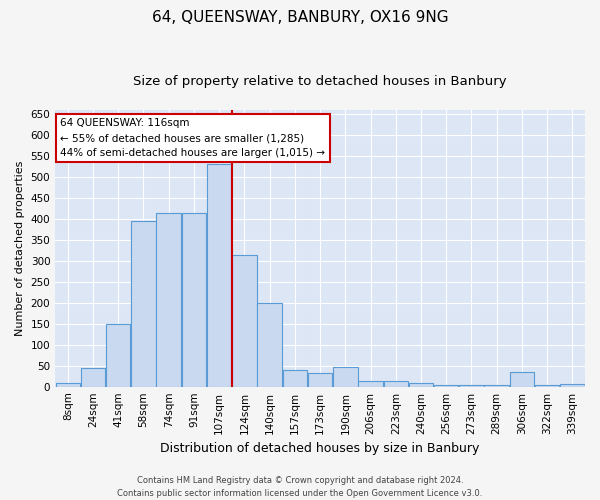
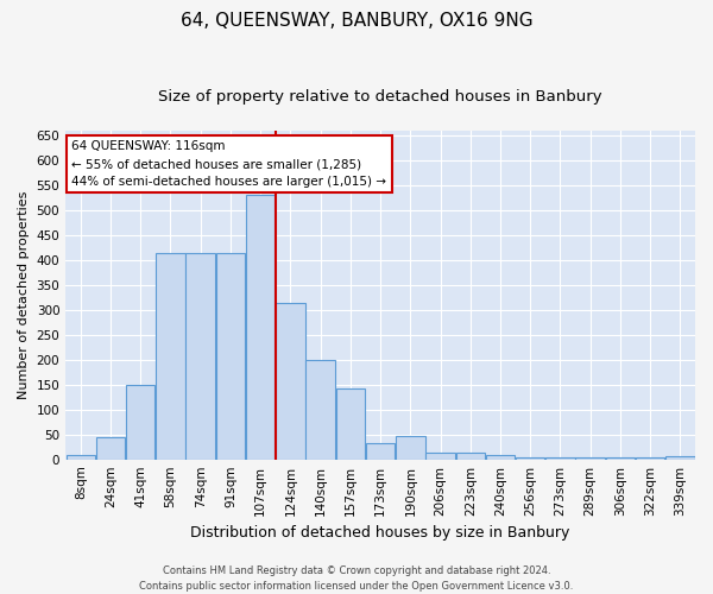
58sqm: 395 -> 415
157sqm: 40 -> 143
306sqm: 35 -> 5
